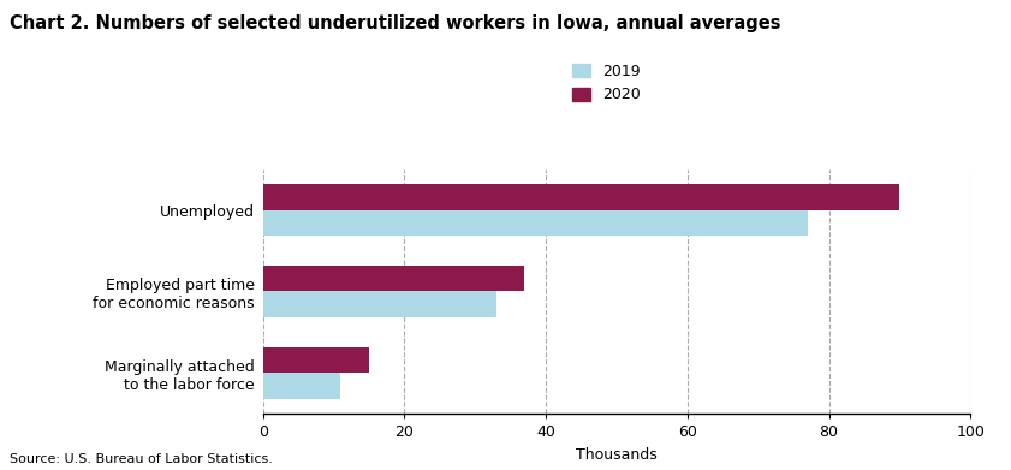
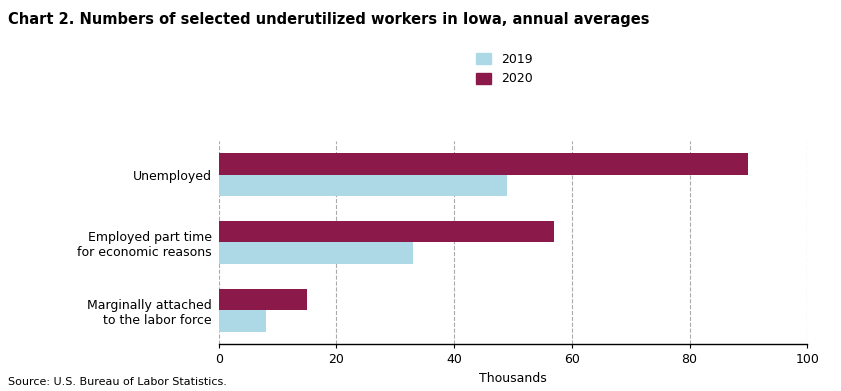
2019/Unemployed: 77 -> 49
2020/Employed part time for economic reasons: 37 -> 57
2019/Marginally attached to the labor force: 11 -> 8
